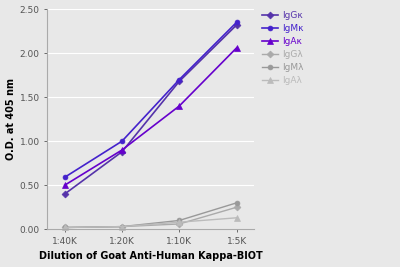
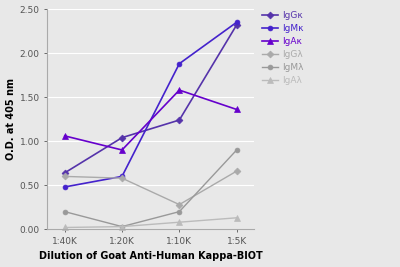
IgGκ/1:40K: 0.40 -> 0.64
IgMκ/1:40K: 0.59 -> 0.48
IgAκ/1:40K: 0.50 -> 1.06
IgGλ/1:40K: 0.02 -> 0.60
IgMλ/1:40K: 0.02 -> 0.20
IgGκ/1:20K: 0.88 -> 1.04
IgMκ/1:20K: 1.00 -> 0.60
IgGλ/1:20K: 0.03 -> 0.58
IgGκ/1:10K: 1.68 -> 1.24
IgMκ/1:10K: 1.70 -> 1.88
IgAκ/1:10K: 1.40 -> 1.58
IgGλ/1:10K: 0.06 -> 0.28
IgMλ/1:10K: 0.10 -> 0.20
IgAκ/1:5K: 2.06 -> 1.36
IgGλ/1:5K: 0.25 -> 0.66
IgMλ/1:5K: 0.30 -> 0.90
